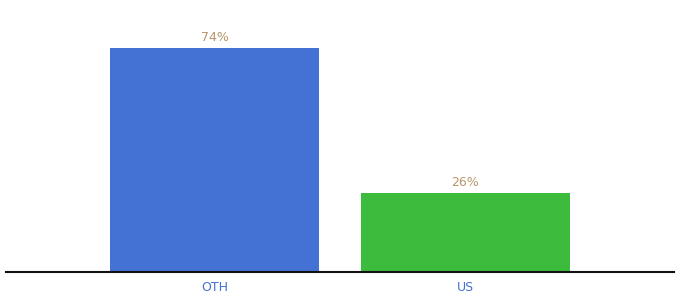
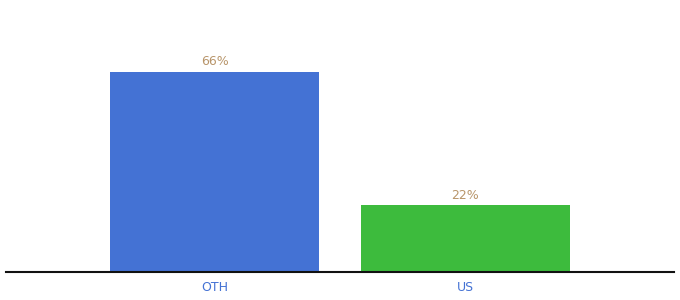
OTH: 74% -> 66%
US: 26% -> 22%
